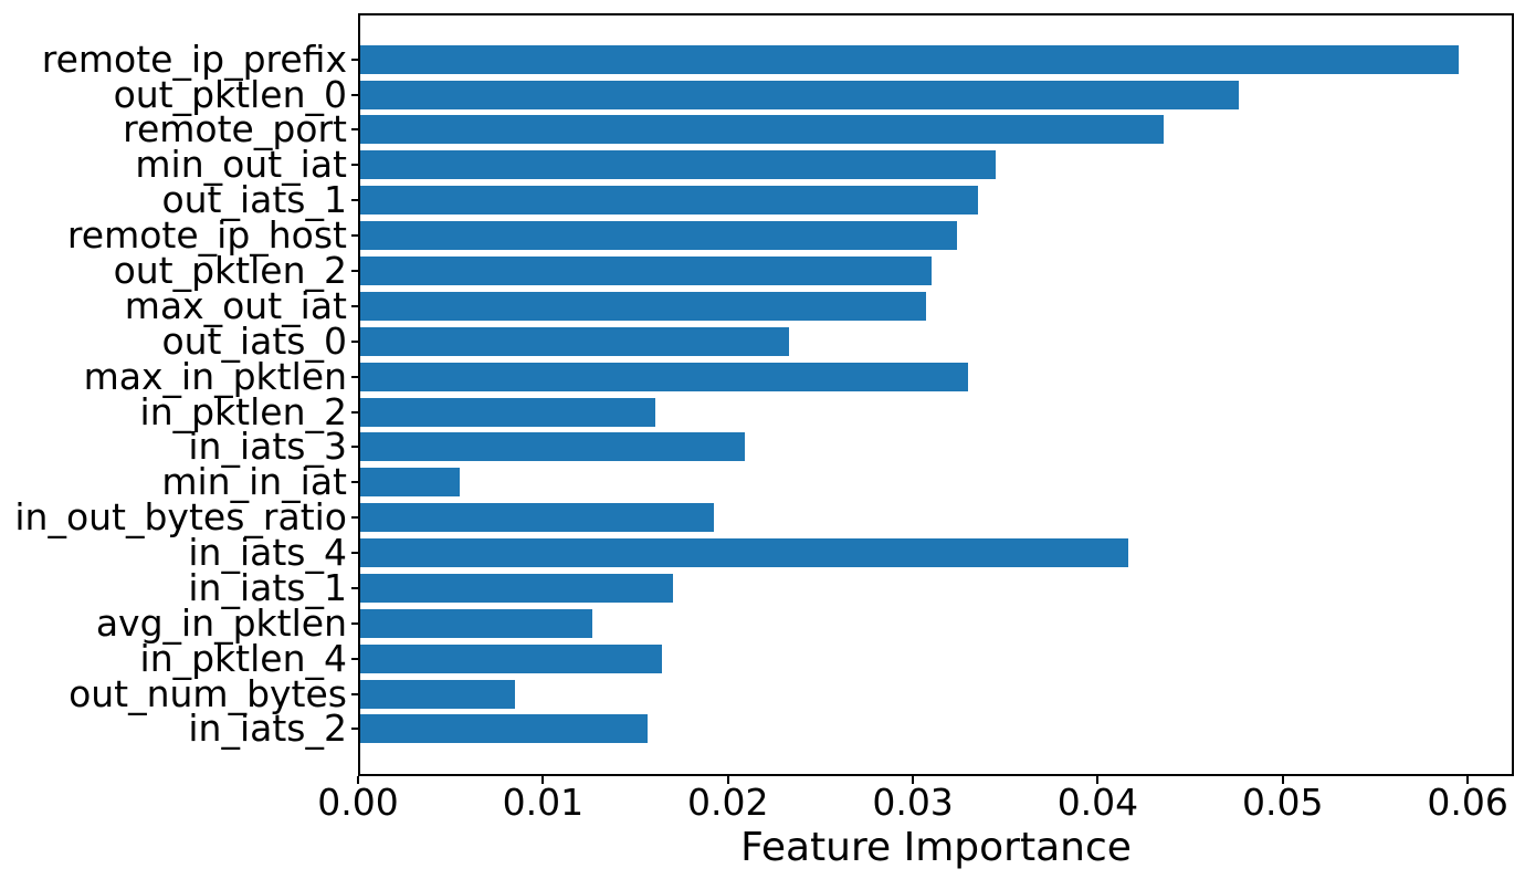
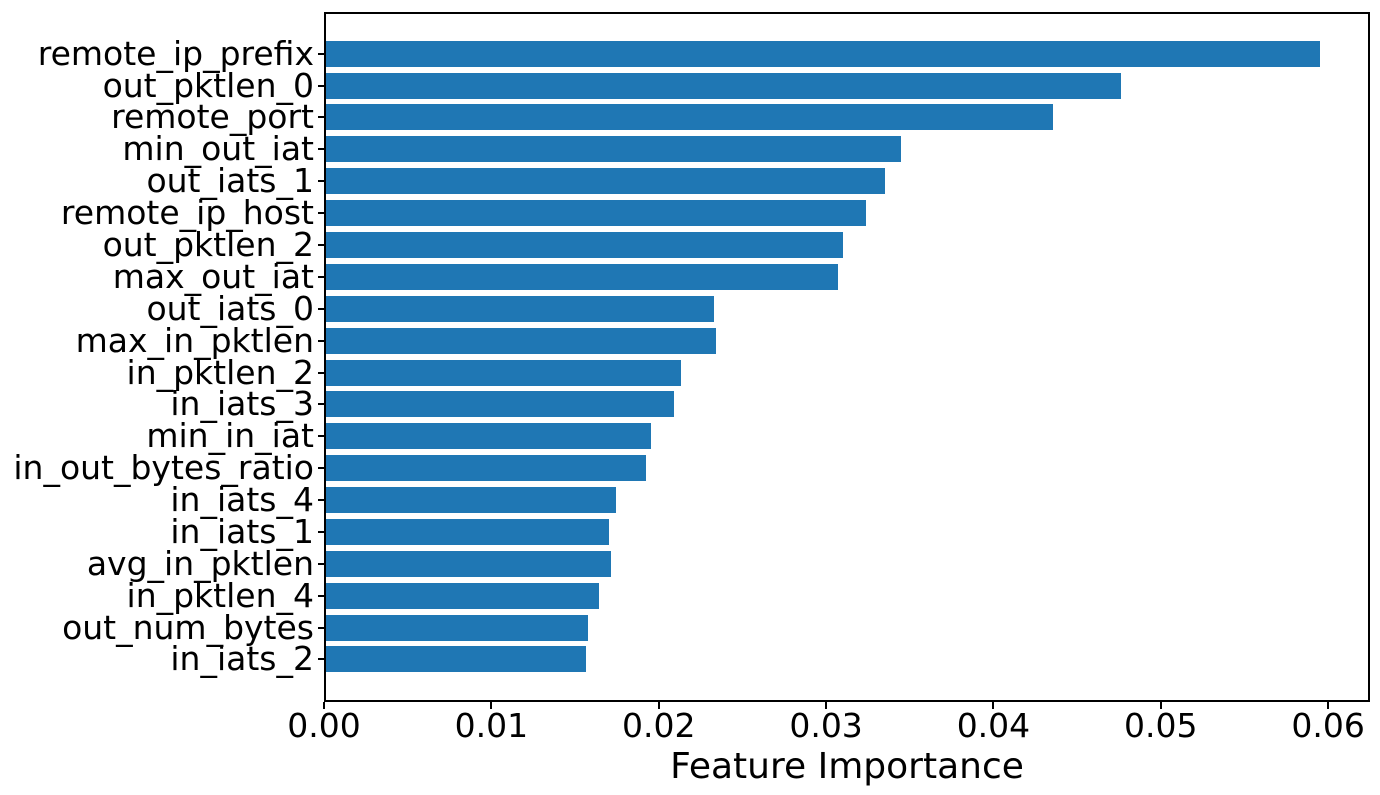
max_in_pktlen: 0.0330 -> 0.0234
in_pktlen_2: 0.0160 -> 0.0213
min_in_iat: 0.0054 -> 0.0195
in_iats_4: 0.0417 -> 0.0174
avg_in_pktlen: 0.0126 -> 0.0171
out_num_bytes: 0.0084 -> 0.0157
